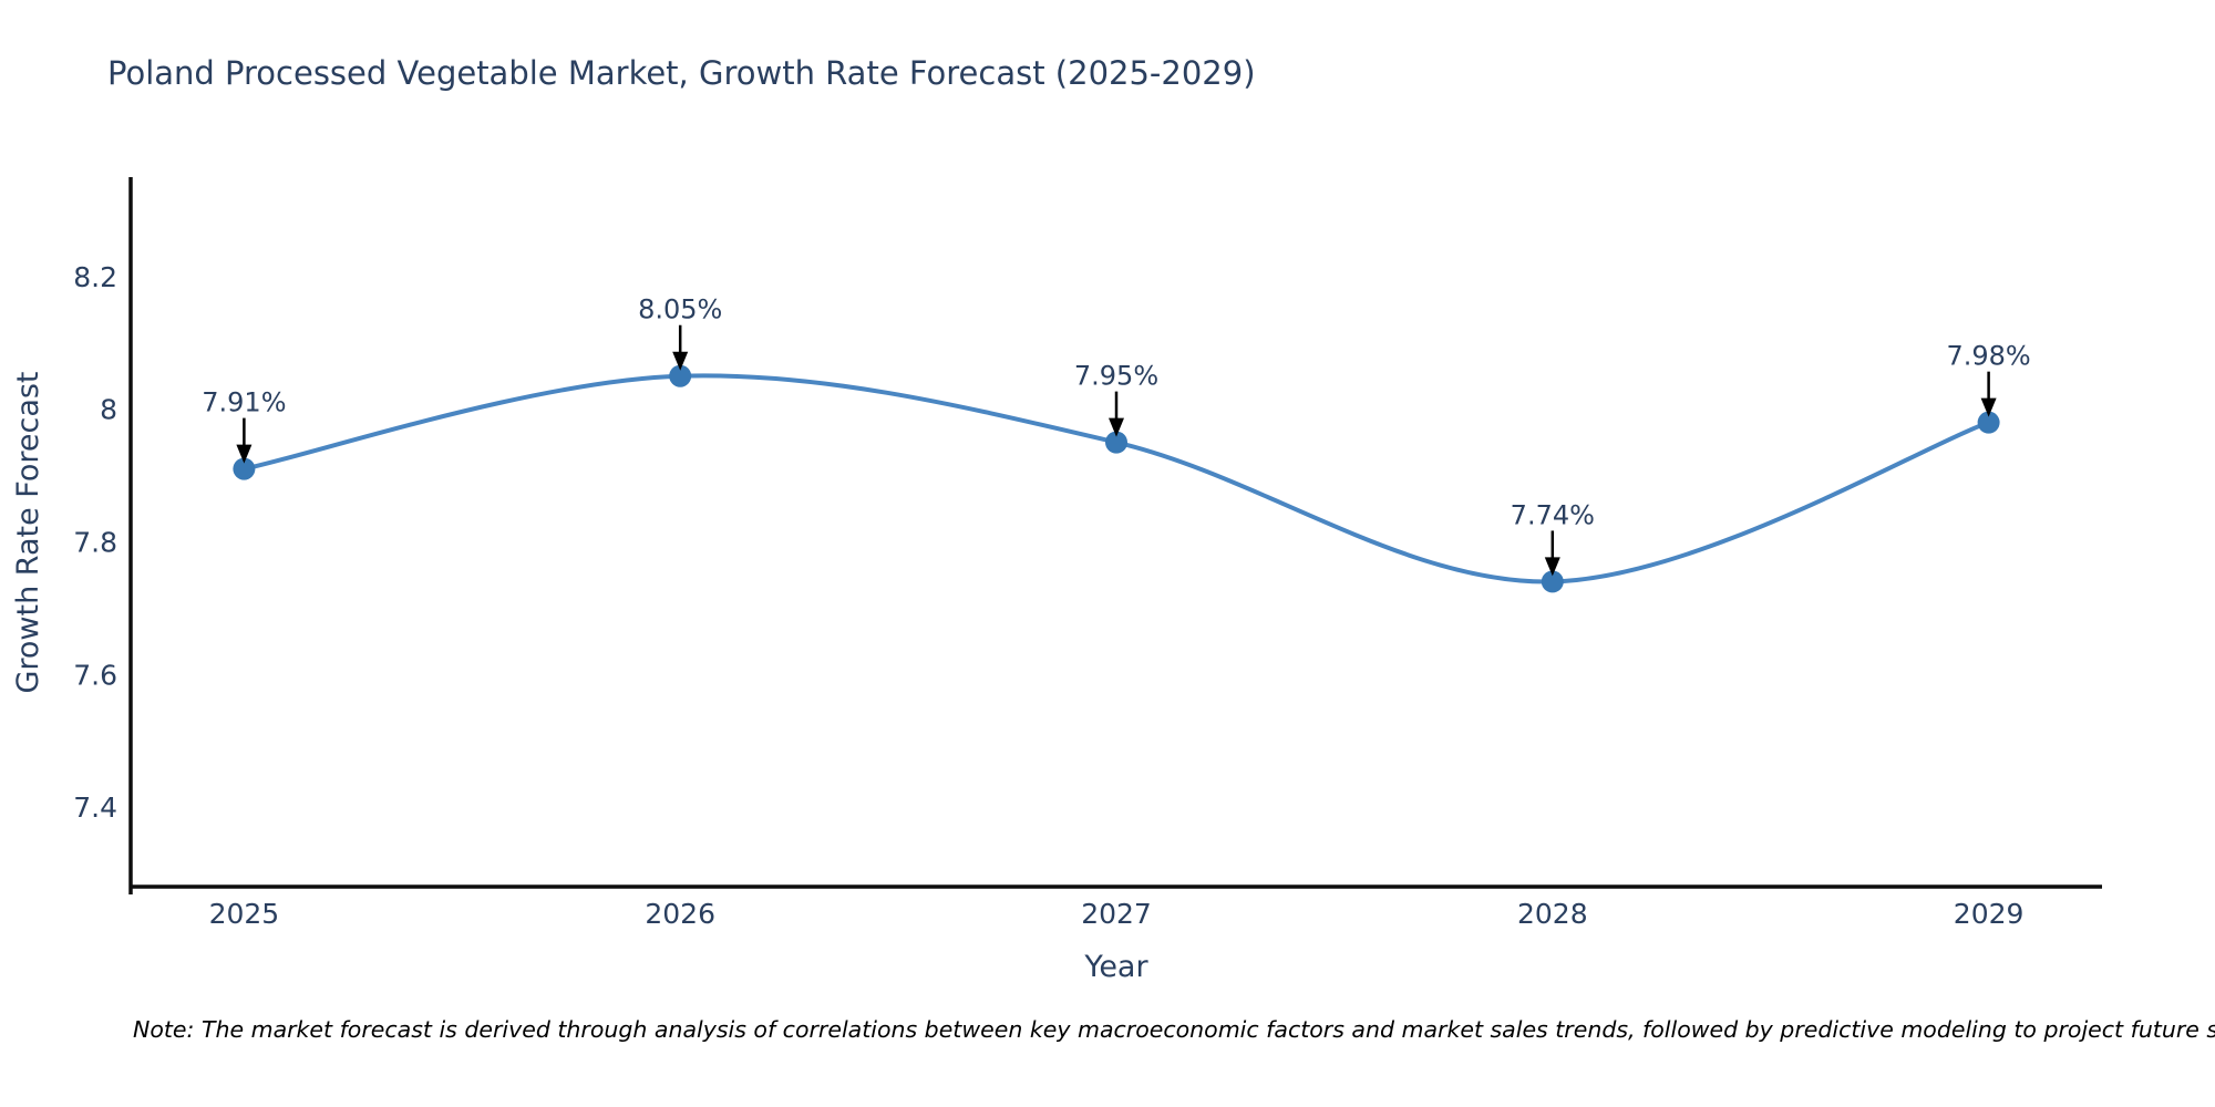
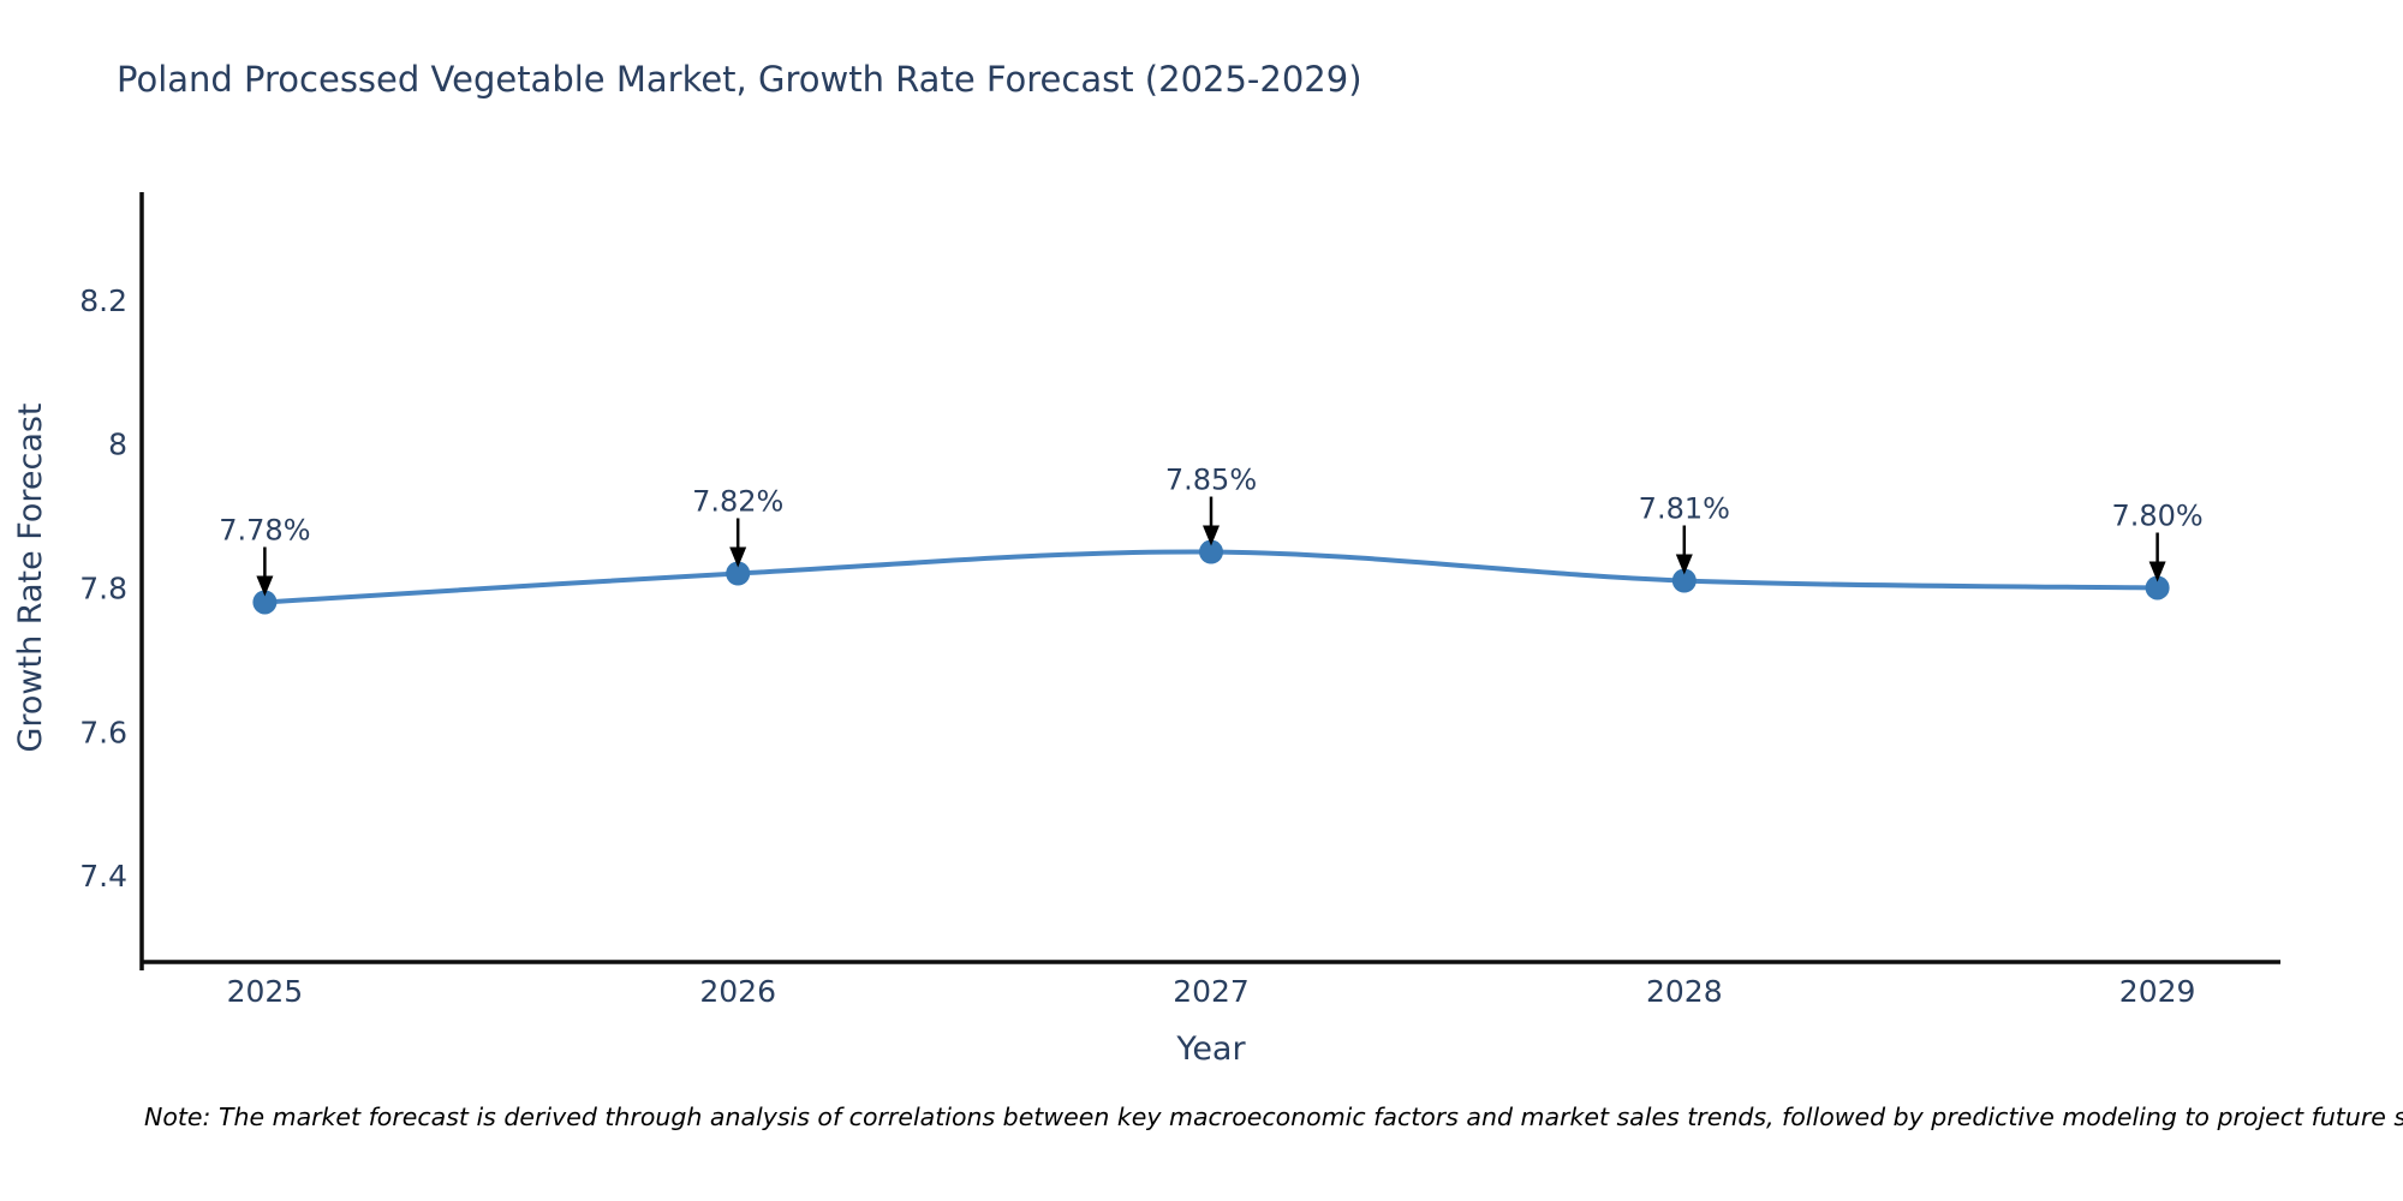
2025: 7.91% -> 7.78%
2026: 8.05% -> 7.82%
2027: 7.95% -> 7.85%
2028: 7.74% -> 7.81%
2029: 7.98% -> 7.80%
